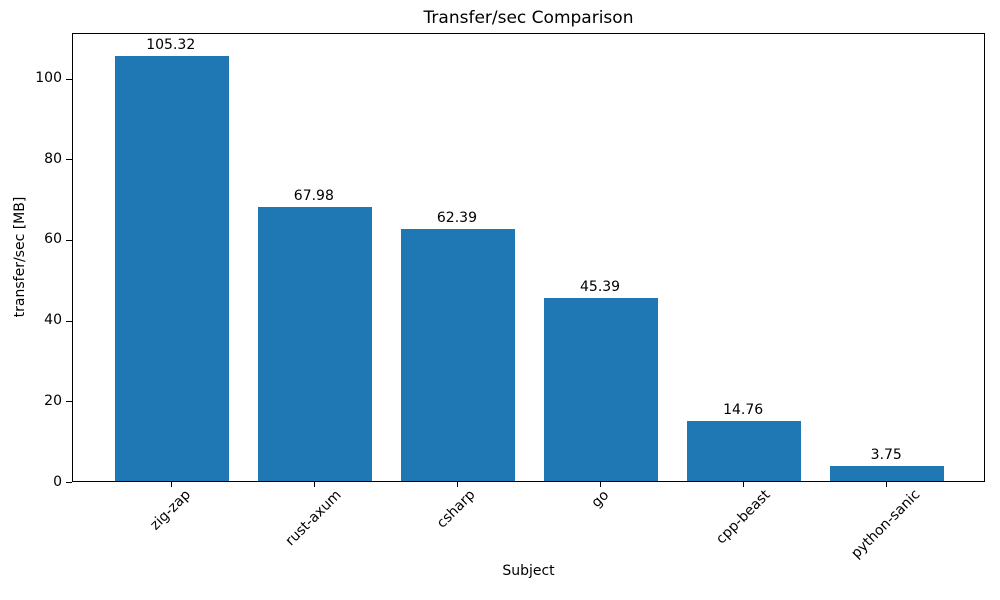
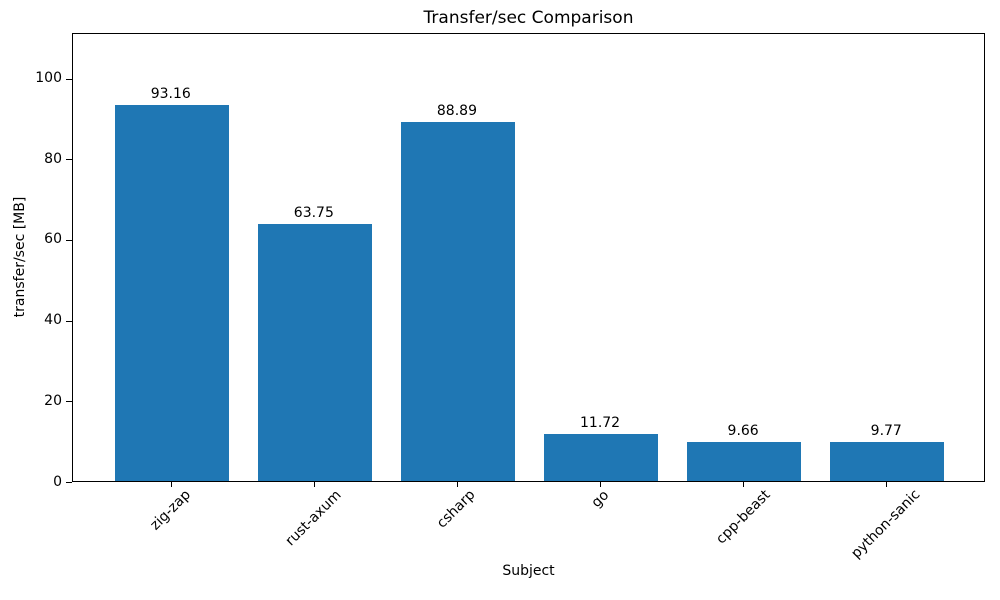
zig-zap: 105.32 -> 93.16
rust-axum: 67.98 -> 63.75
csharp: 62.39 -> 88.89
go: 45.39 -> 11.72
cpp-beast: 14.76 -> 9.66
python-sanic: 3.75 -> 9.77
